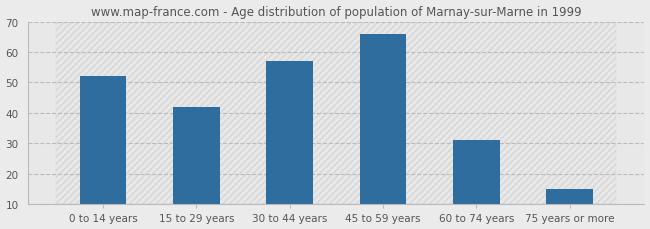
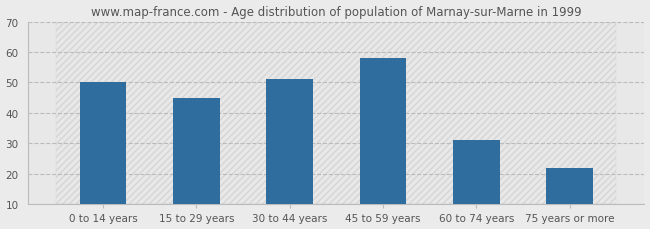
0 to 14 years: 52 -> 50
15 to 29 years: 42 -> 45
30 to 44 years: 57 -> 51
45 to 59 years: 66 -> 58
75 years or more: 15 -> 22
